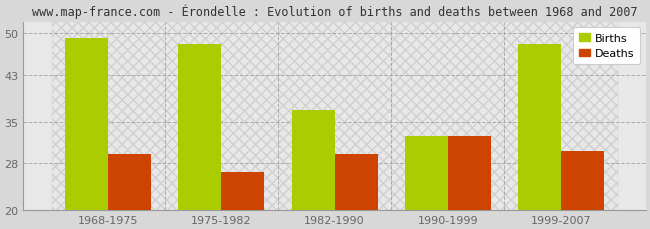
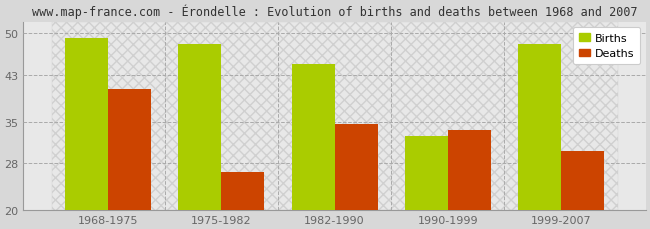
Deaths/1968-1975: 29.5 -> 40.6
Births/1982-1990: 37.0 -> 44.8
Deaths/1982-1990: 29.5 -> 34.6
Deaths/1990-1999: 32.5 -> 33.6
